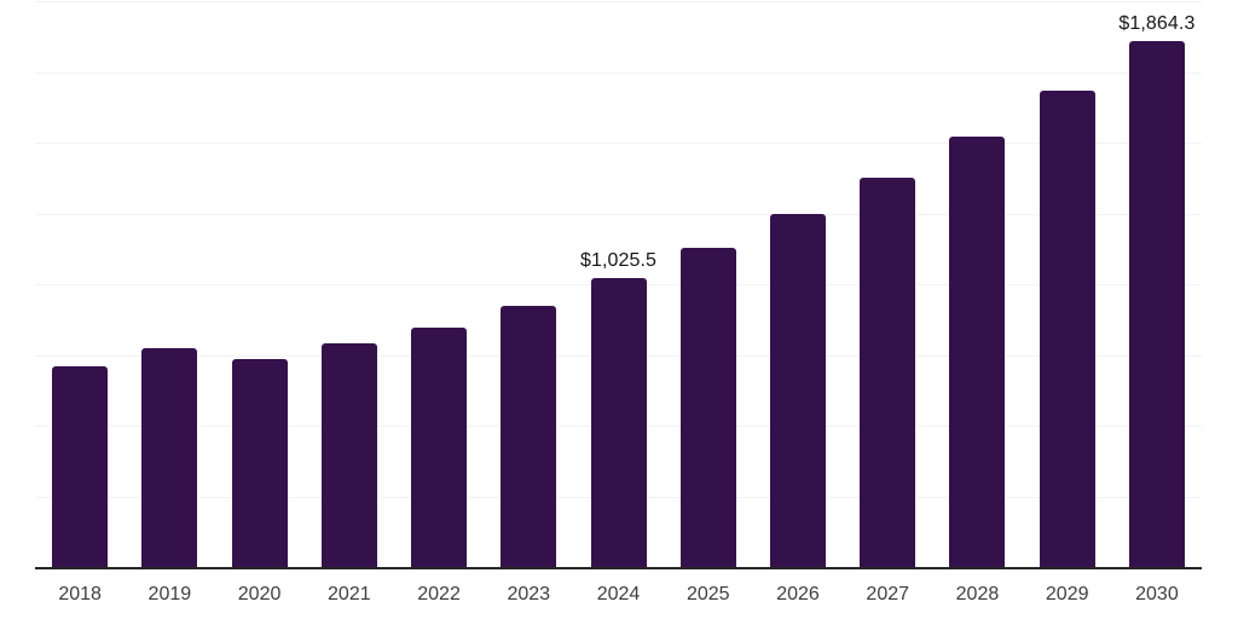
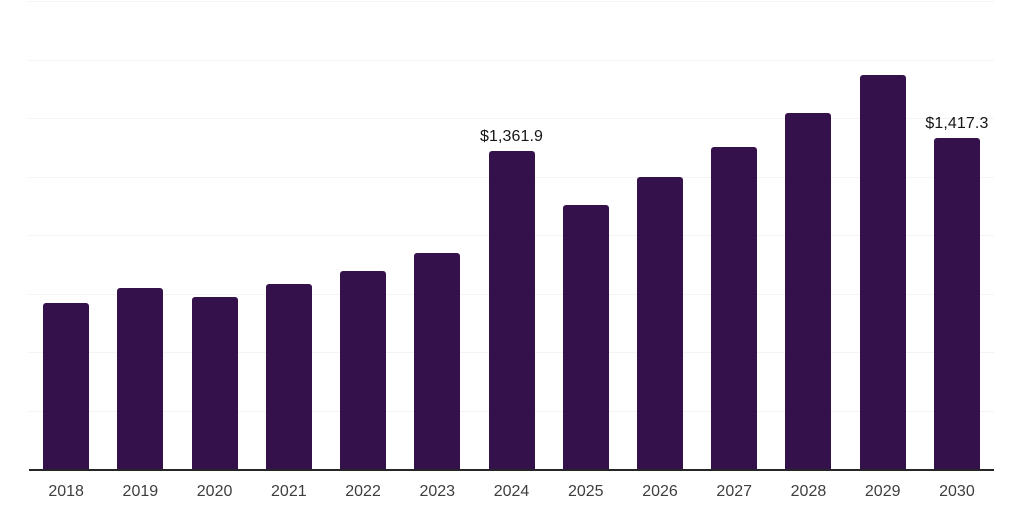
2024: $1,025.5 -> $1,361.9
2030: $1,864.3 -> $1,417.3
